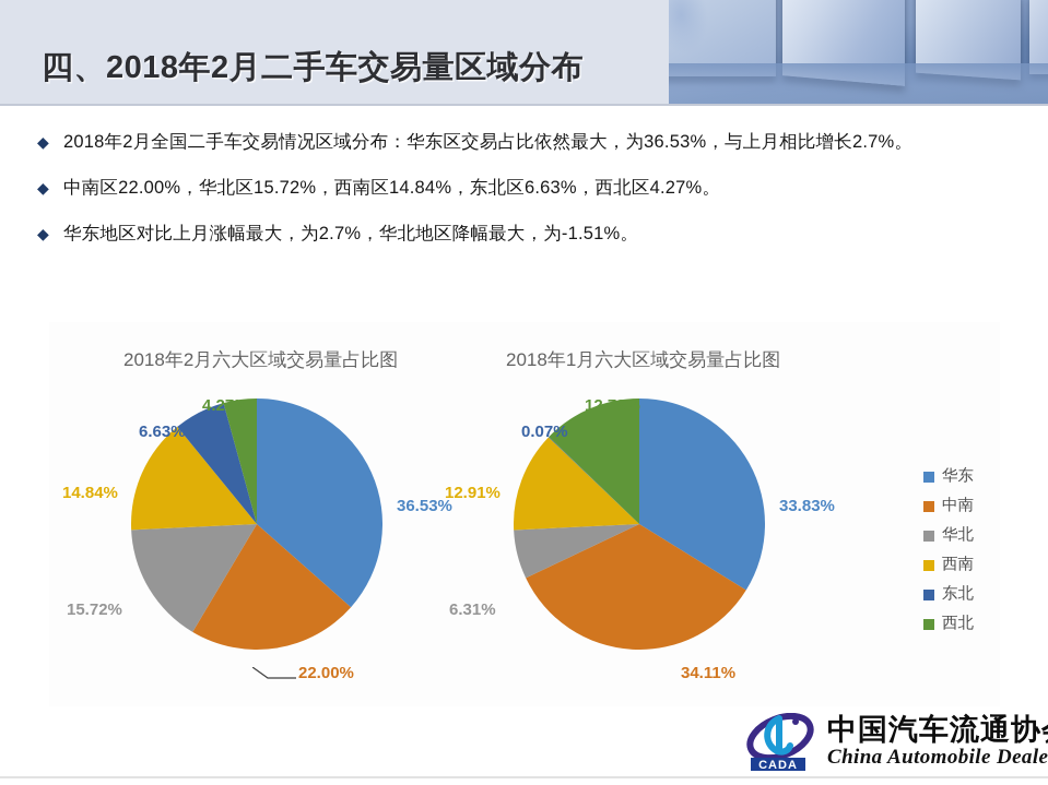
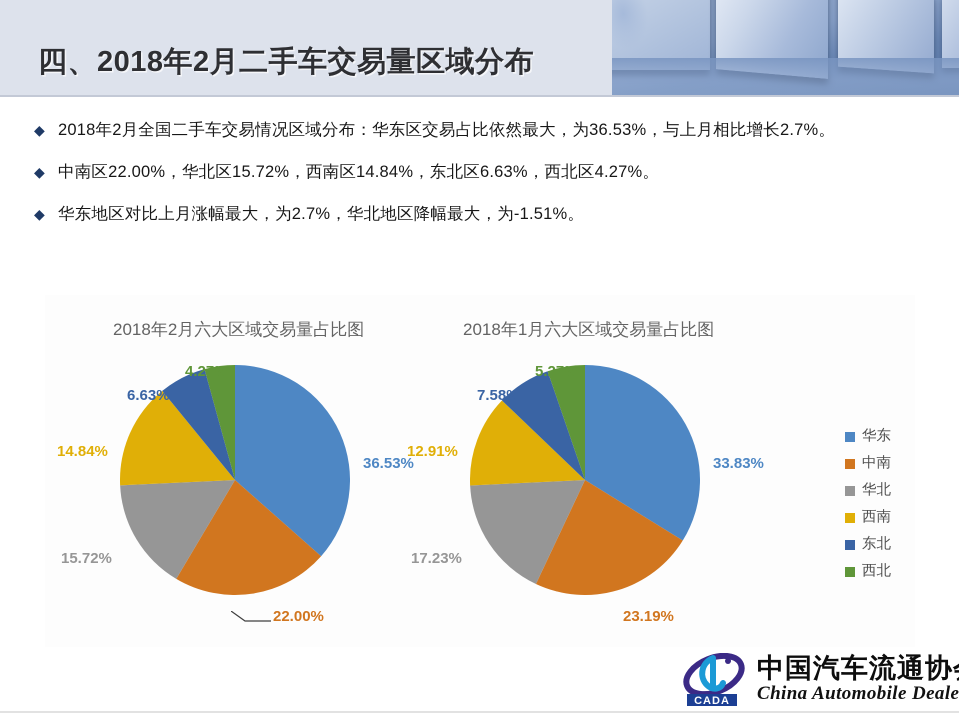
2018年1月六大区域交易量占比图/中南: 34.11% -> 23.19%
2018年1月六大区域交易量占比图/华北: 6.31% -> 17.23%
2018年1月六大区域交易量占比图/东北: 0.07% -> 7.58%
2018年1月六大区域交易量占比图/西北: 12.78% -> 5.27%
